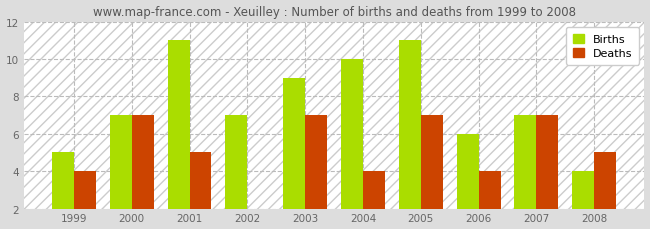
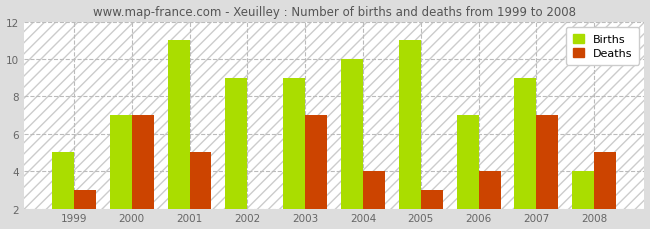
Deaths/1999: 4 -> 3
Births/2002: 7 -> 9
Deaths/2005: 7 -> 3
Births/2006: 6 -> 7
Births/2007: 7 -> 9
